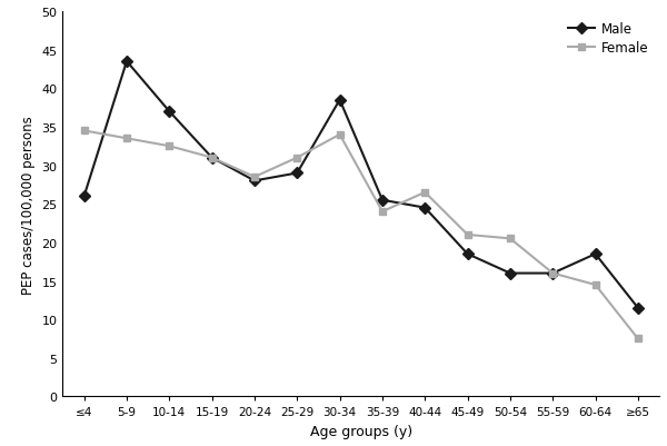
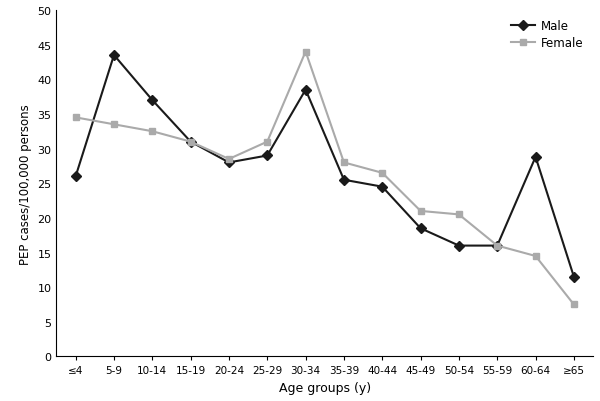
Female/30-34: 34.0 -> 44.0
Female/35-39: 24.0 -> 28.0
Male/60-64: 18.5 -> 28.8
